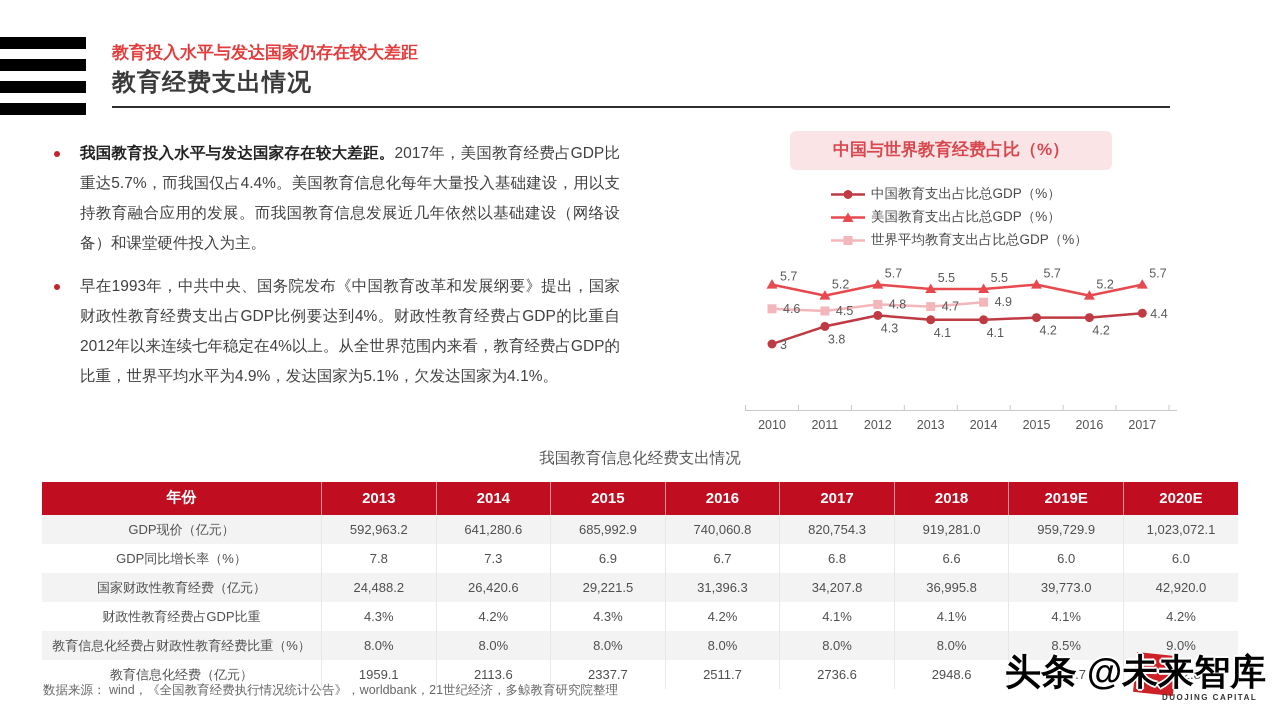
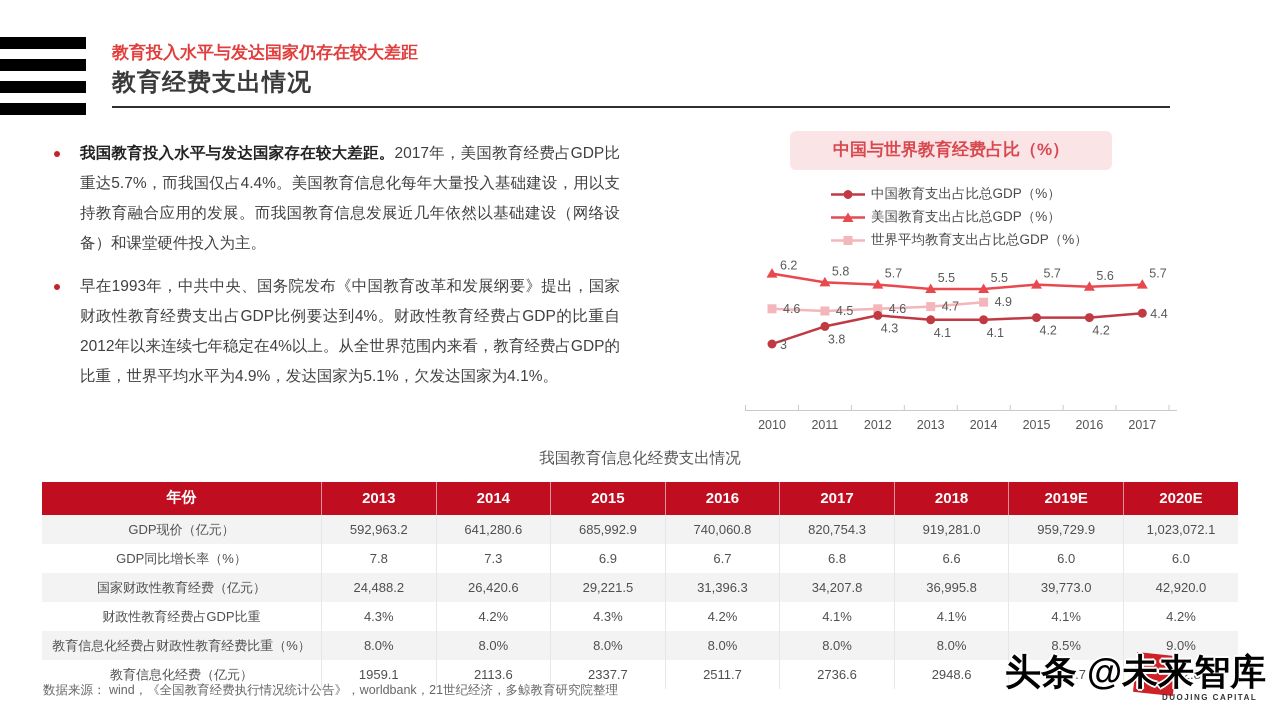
美国教育支出占比总GDP（%）/2010: 5.7 -> 6.2
美国教育支出占比总GDP（%）/2011: 5.2 -> 5.8
世界平均教育支出占比总GDP（%）/2012: 4.8 -> 4.6
美国教育支出占比总GDP（%）/2016: 5.2 -> 5.6
